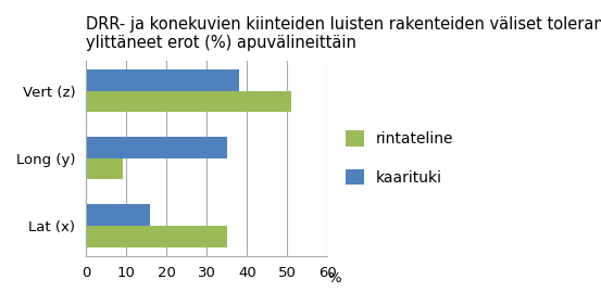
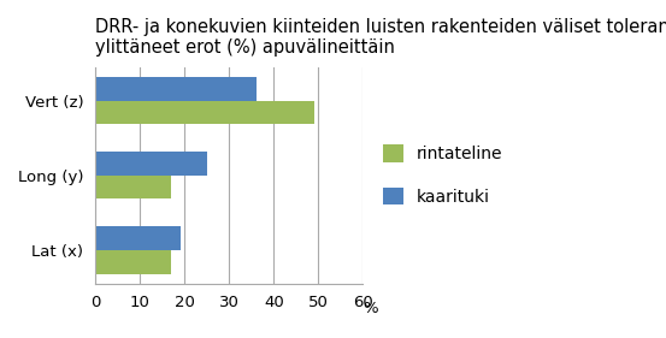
kaarituki/Vert (z): 38 -> 36
rintateline/Vert (z): 51 -> 49
kaarituki/Long (y): 35 -> 25
rintateline/Long (y): 9 -> 17
kaarituki/Lat (x): 16 -> 19
rintateline/Lat (x): 35 -> 17
